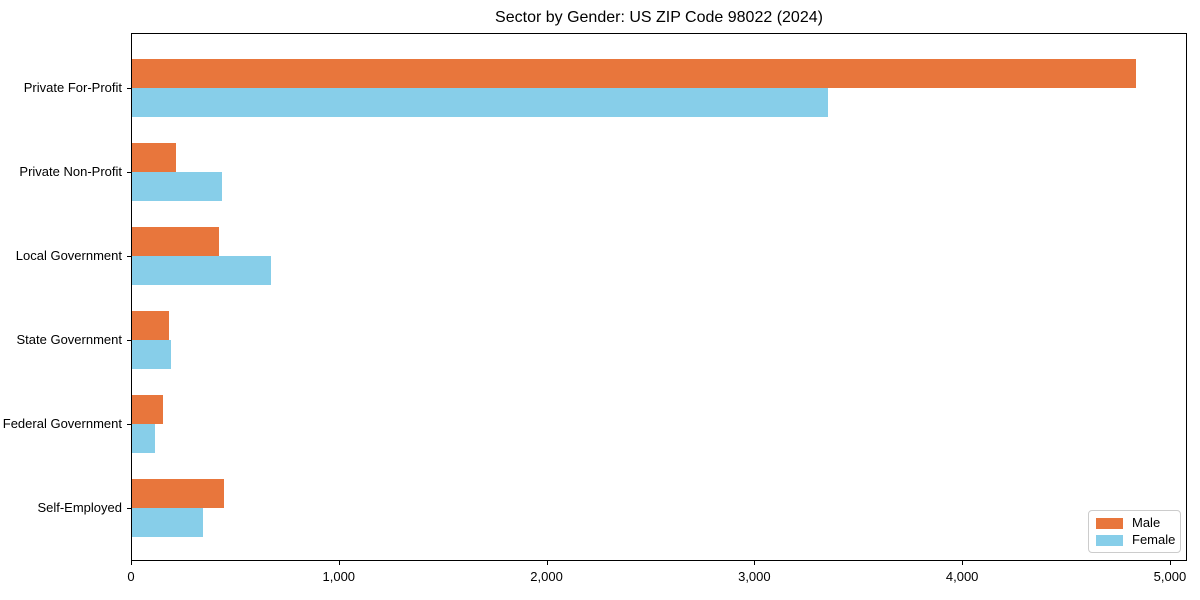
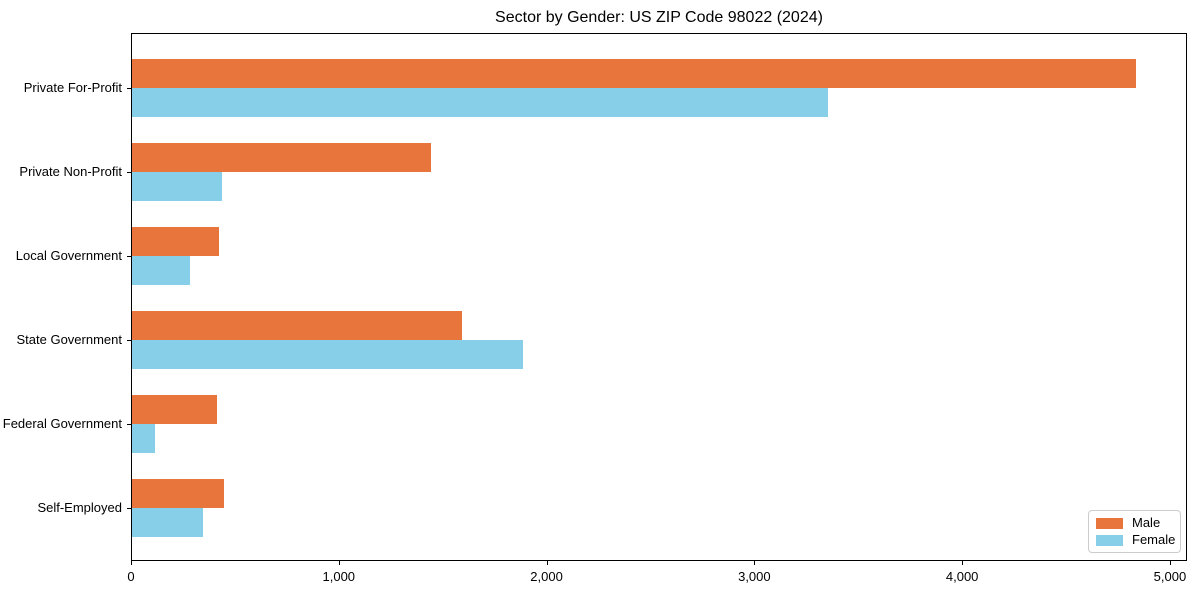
Male/Private Non-Profit: 210 -> 1440
Female/Local Government: 670 -> 280
Male/State Government: 180 -> 1590
Female/State Government: 190 -> 1880
Male/Federal Government: 150 -> 410
